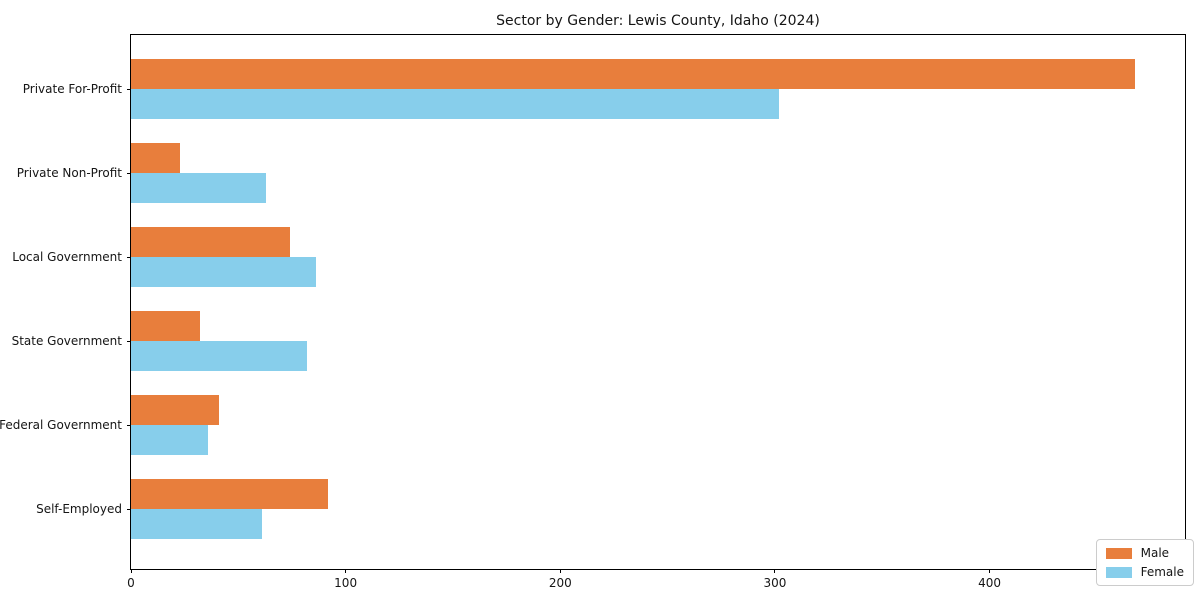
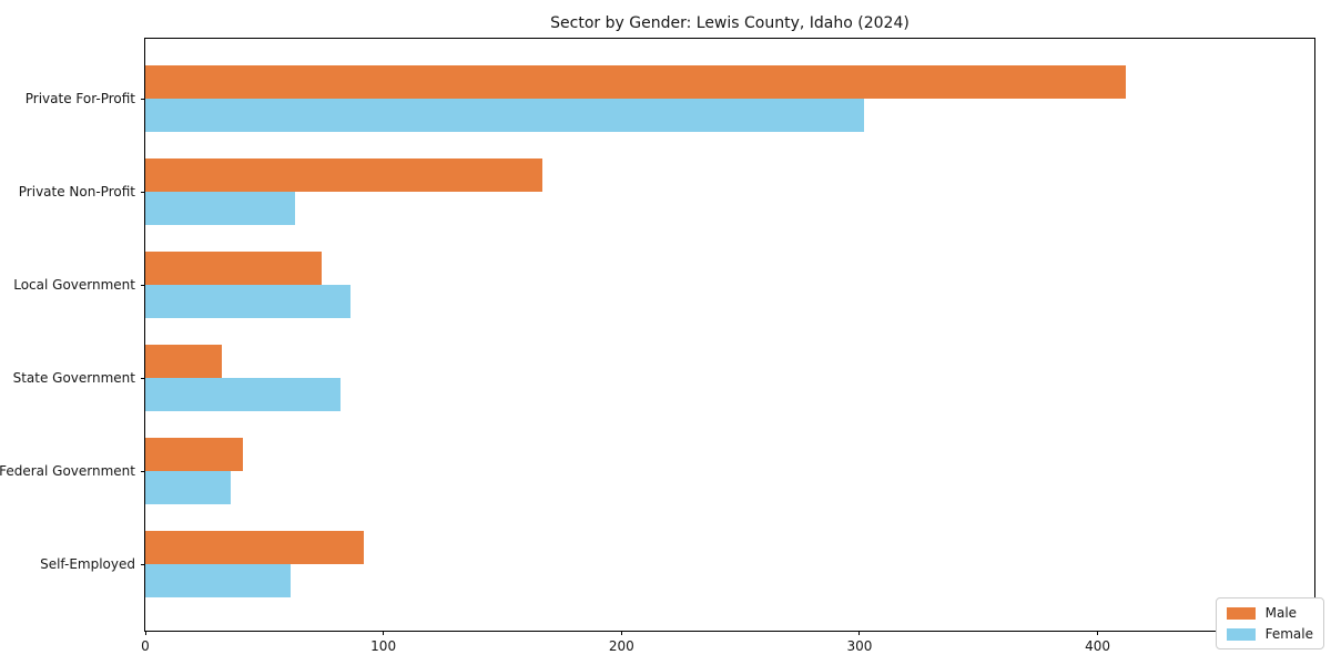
Male/Private For-Profit: 468 -> 412
Male/Private Non-Profit: 23 -> 167
